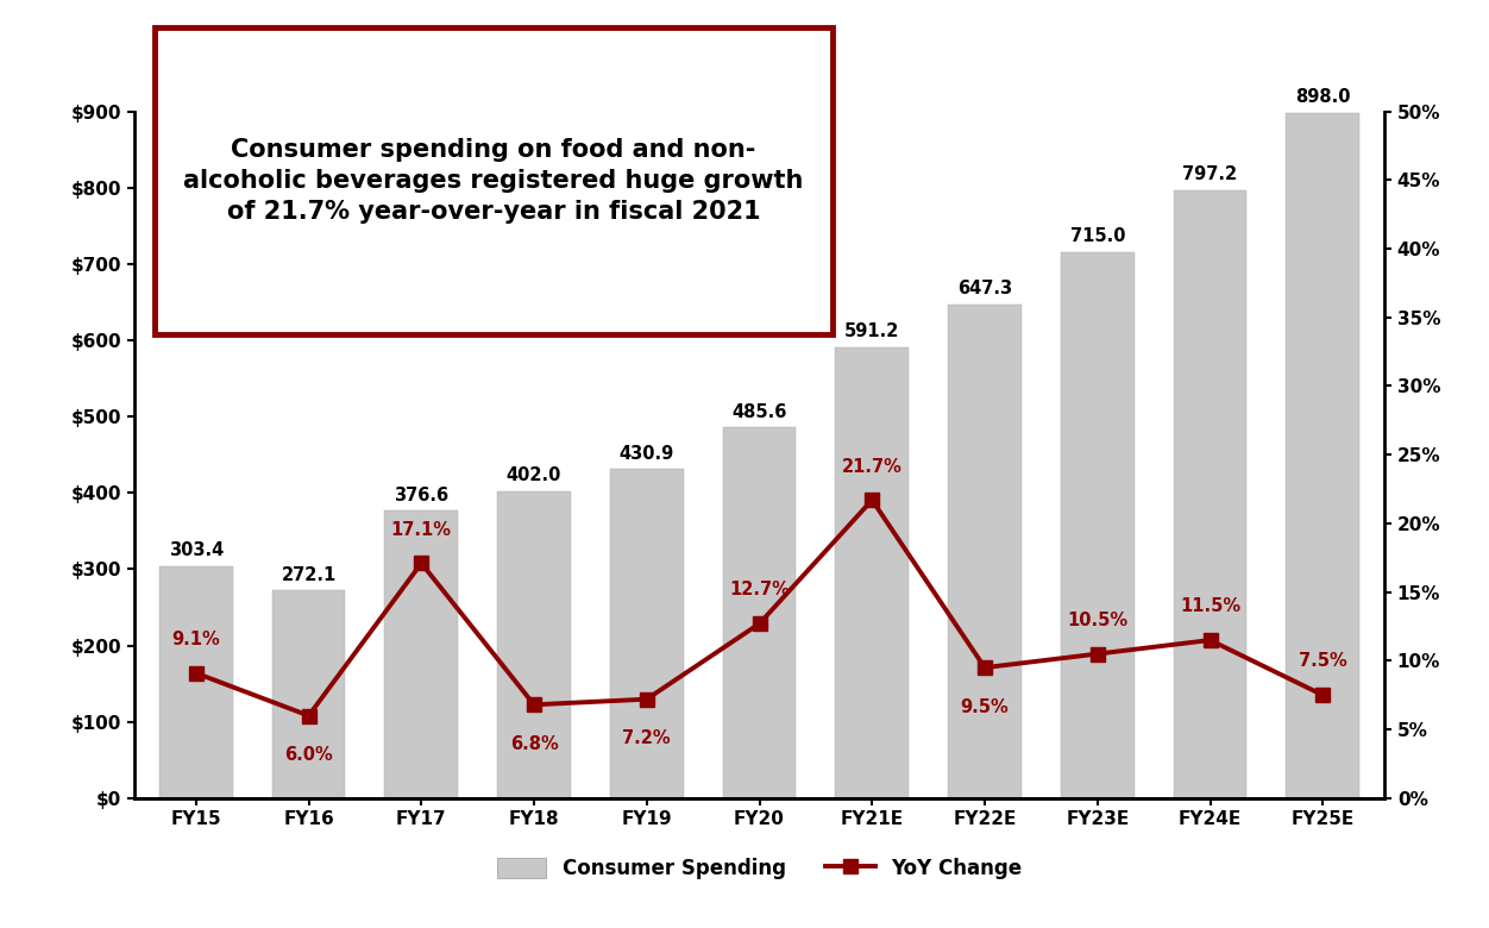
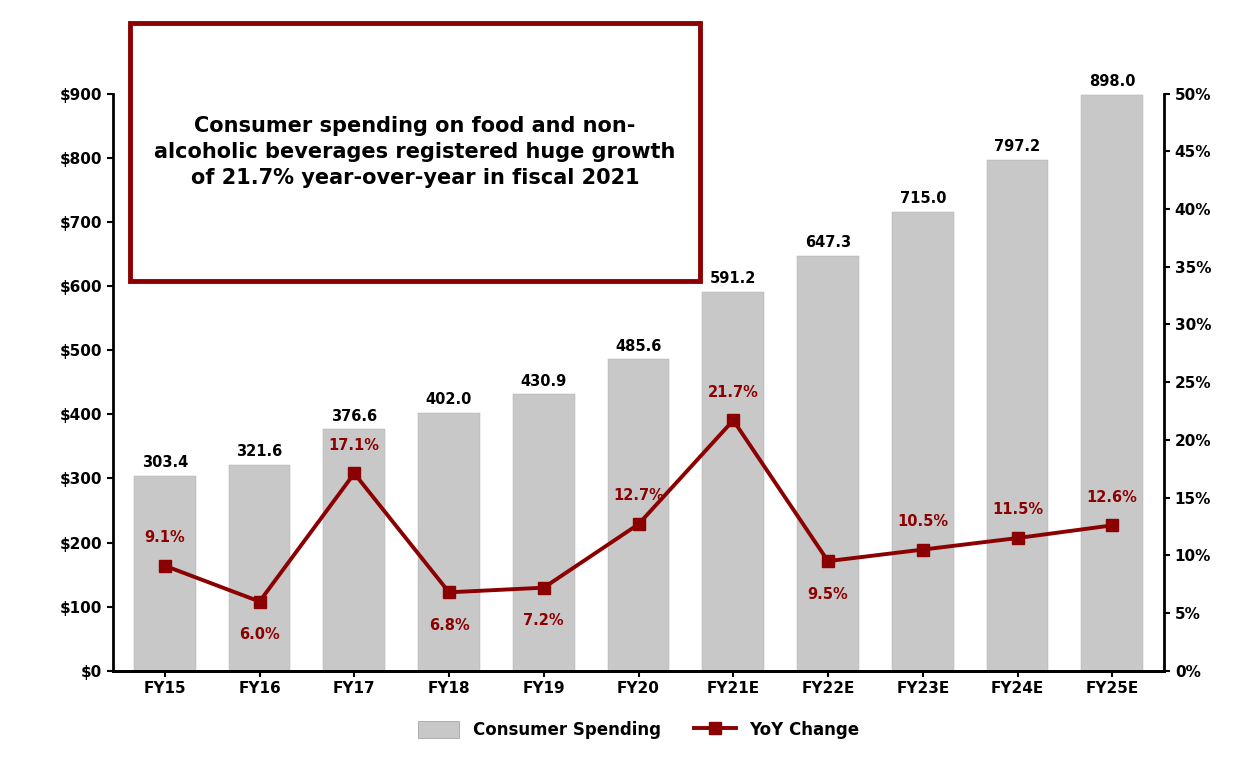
Consumer Spending/FY16: 272.1 -> 321.6
YoY Change/FY25E: 7.5% -> 12.6%
